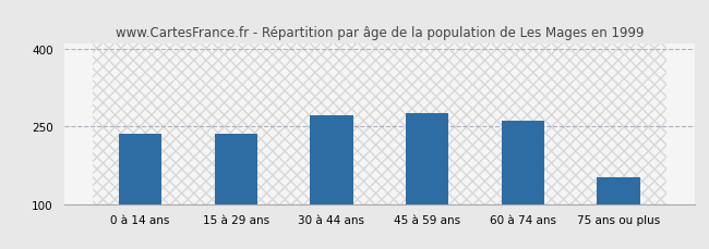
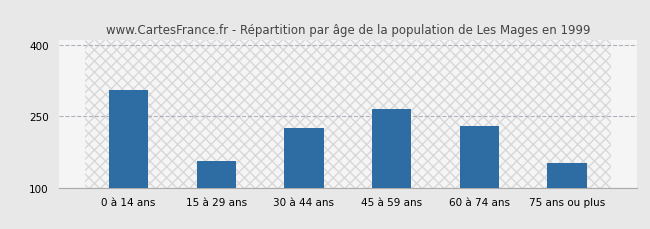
0 à 14 ans: 237 -> 305
15 à 29 ans: 236 -> 155
30 à 44 ans: 272 -> 225
45 à 59 ans: 276 -> 265
60 à 74 ans: 262 -> 230
